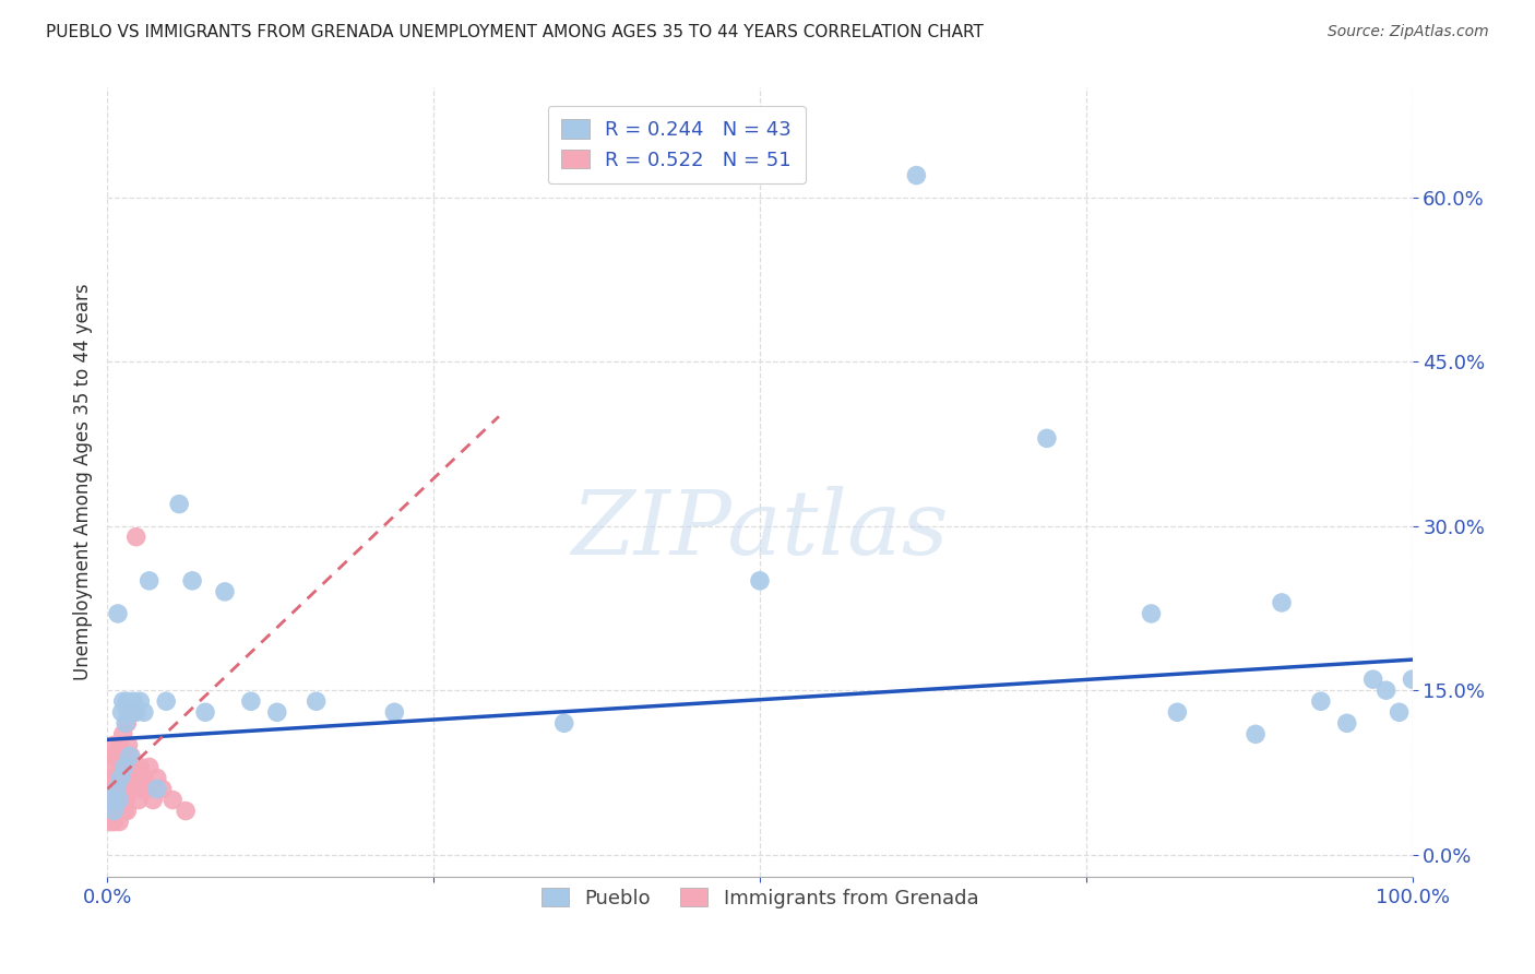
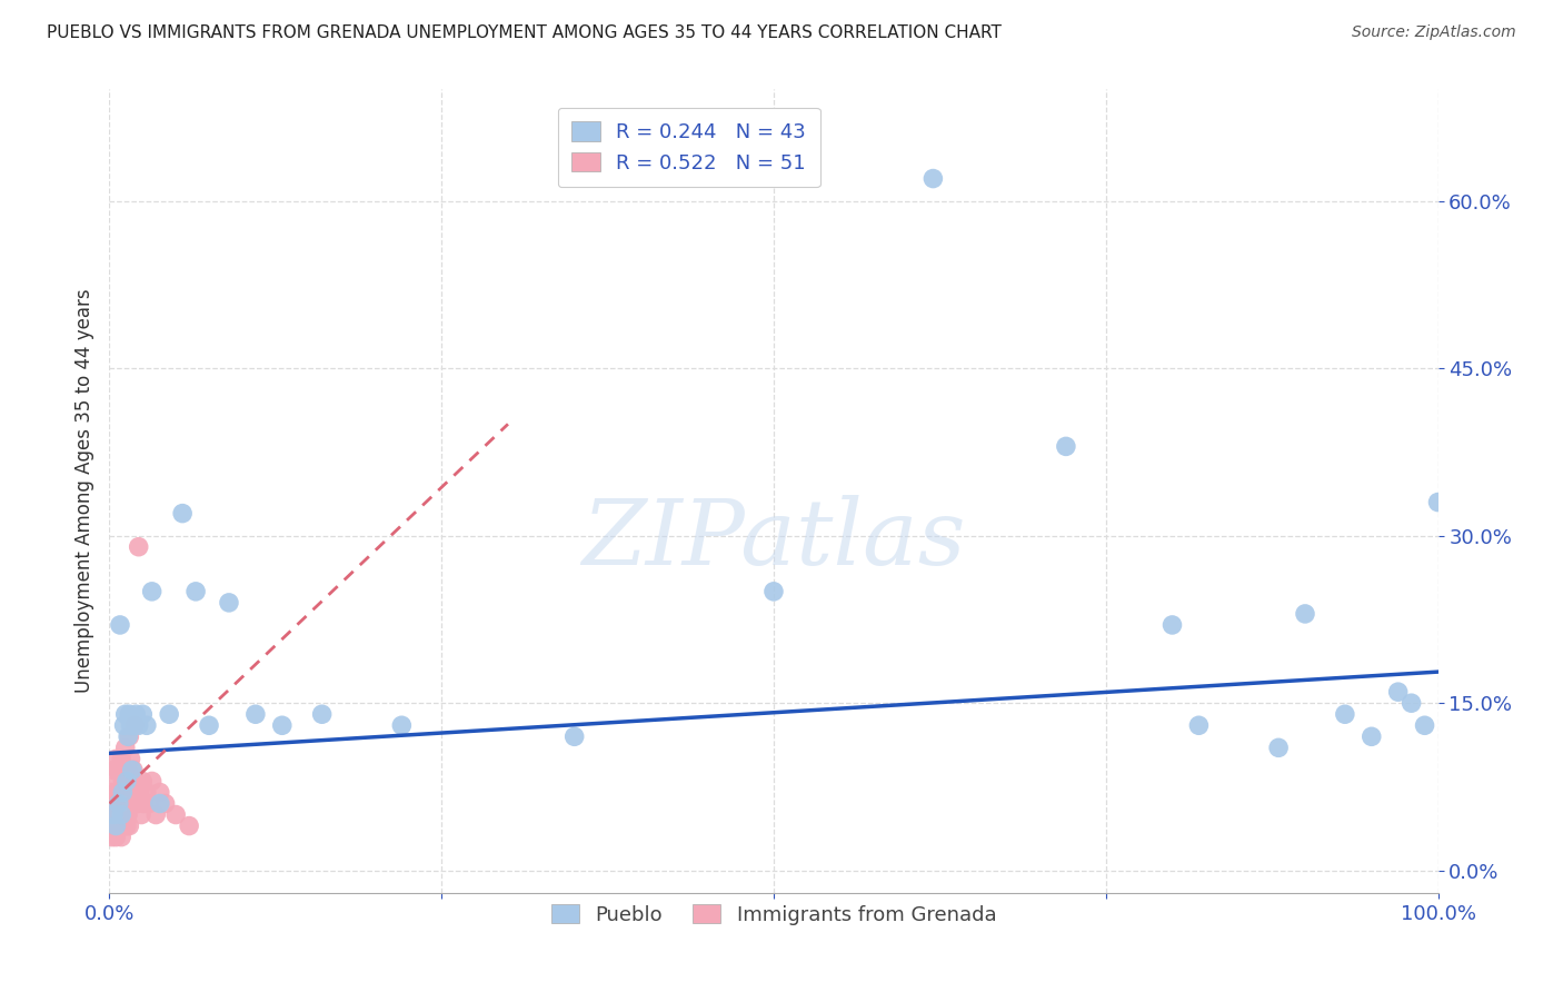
Pueblo/100.0%: 16% -> 33%
